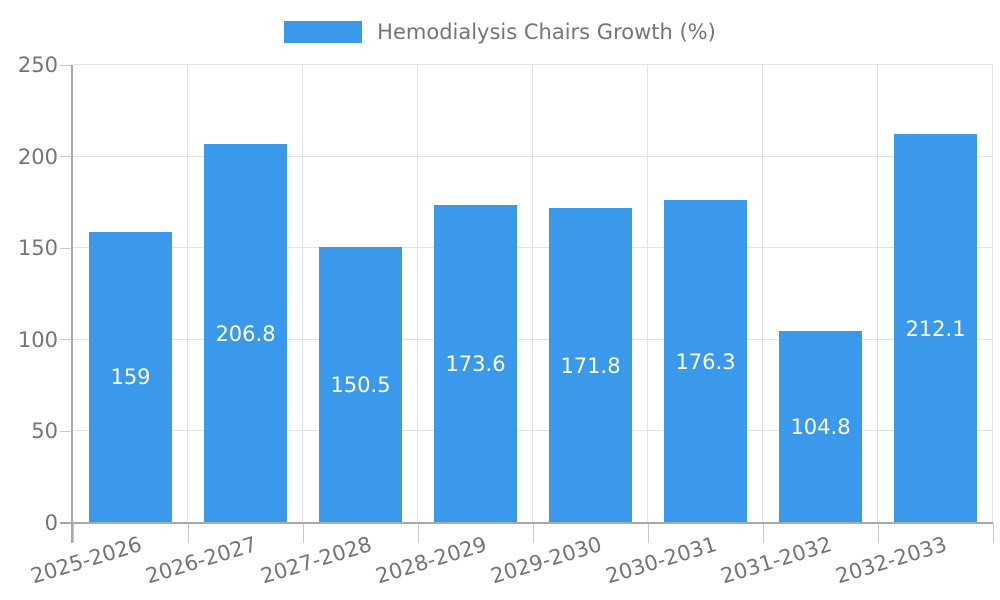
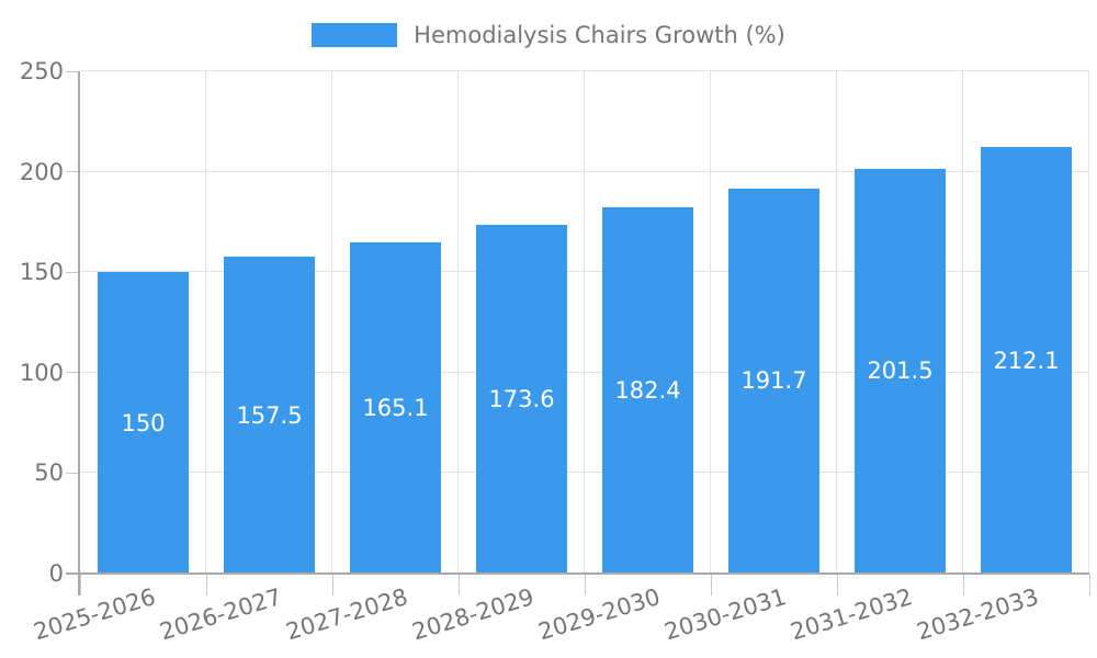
2025-2026: 159 -> 150
2026-2027: 206.8 -> 157.5
2027-2028: 150.5 -> 165.1
2029-2030: 171.8 -> 182.4
2030-2031: 176.3 -> 191.7
2031-2032: 104.8 -> 201.5
